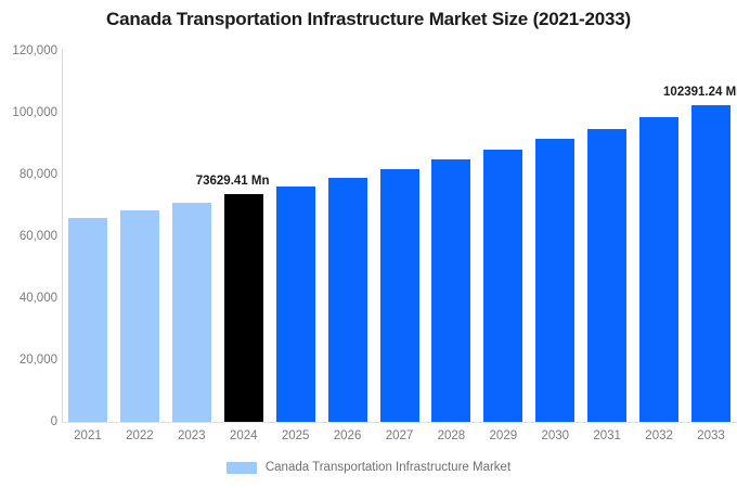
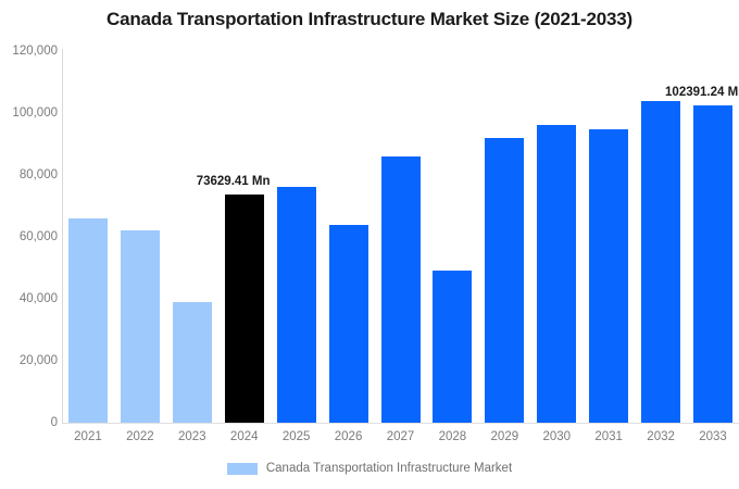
2022: 68000 -> 62000
2023: 71000 -> 39000
2026: 79000 -> 64000
2027: 82000 -> 86000
2028: 85000 -> 49000
2029: 88000 -> 92000
2030: 92000 -> 96000
2032: 98000 -> 104000
